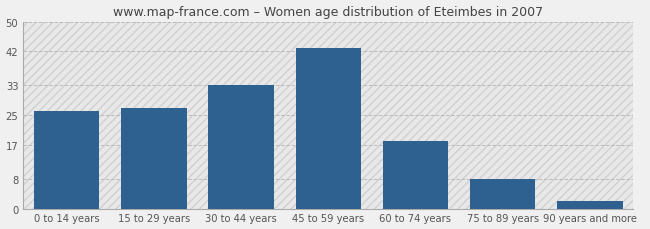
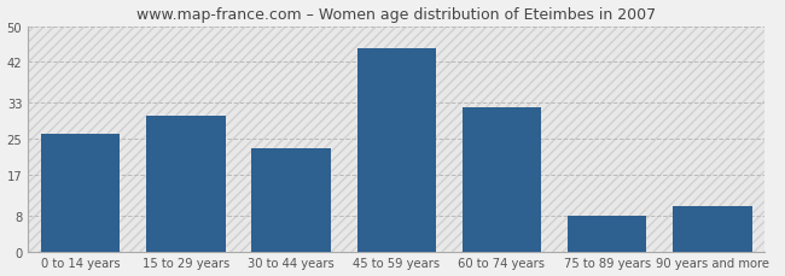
15 to 29 years: 27 -> 30
30 to 44 years: 33 -> 23
45 to 59 years: 43 -> 45
60 to 74 years: 18 -> 32
90 years and more: 2 -> 10
